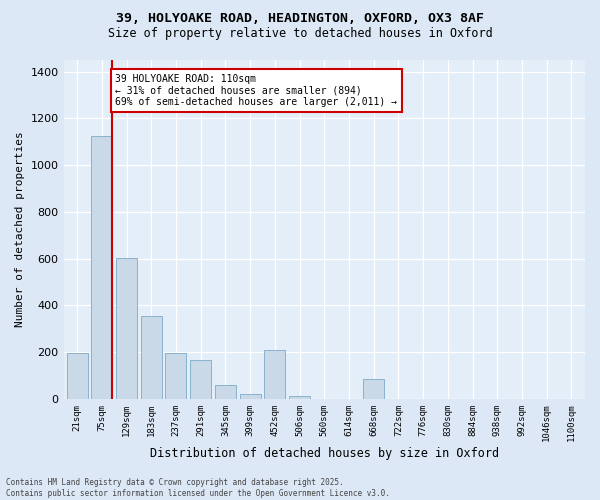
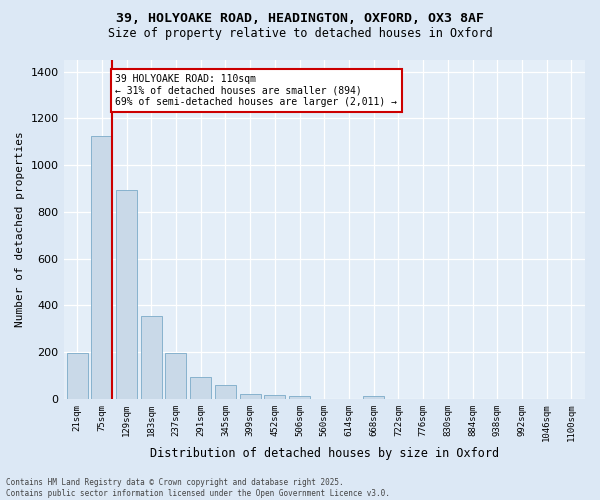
129sqm: 605 -> 893
291sqm: 165 -> 95
452sqm: 210 -> 17
668sqm: 85 -> 12
